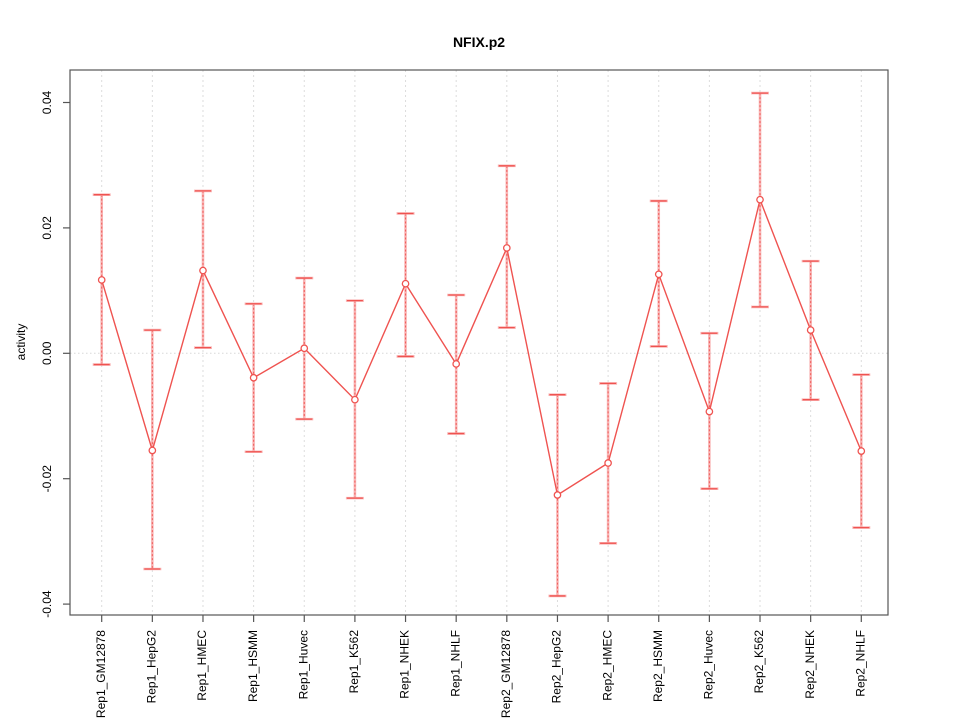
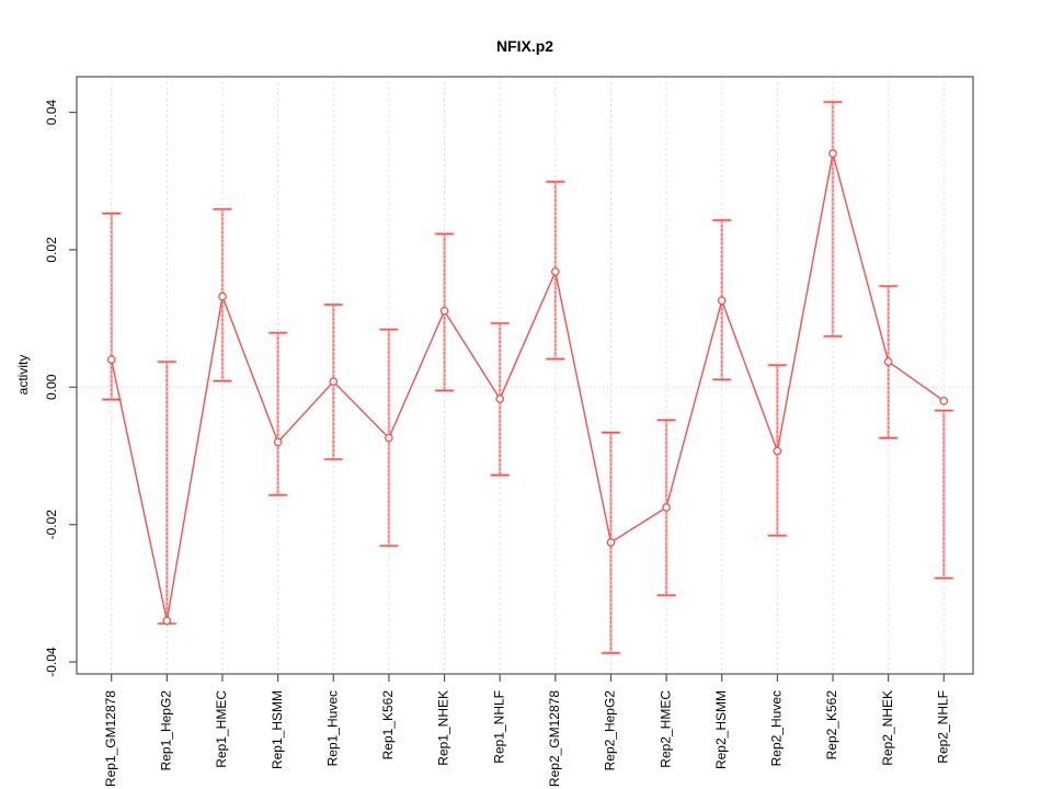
activity/Rep1_GM12878: 0.012 -> 0.004
activity/Rep1_HepG2: -0.015 -> -0.034
activity/Rep1_HSMM: -0.004 -> -0.008
activity/Rep2_K562: 0.025 -> 0.034
activity/Rep2_NHLF: -0.016 -> -0.002
